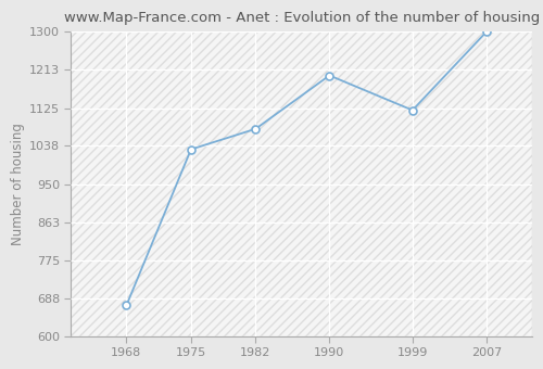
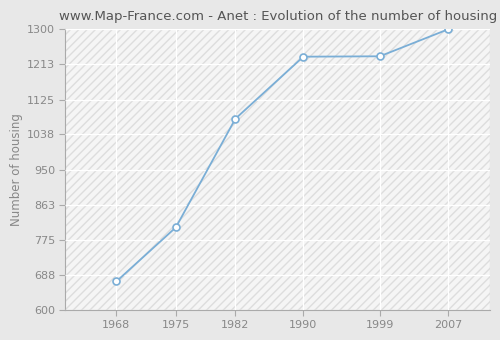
1975: 1030 -> 806
1990: 1200 -> 1232
1999: 1120 -> 1233
